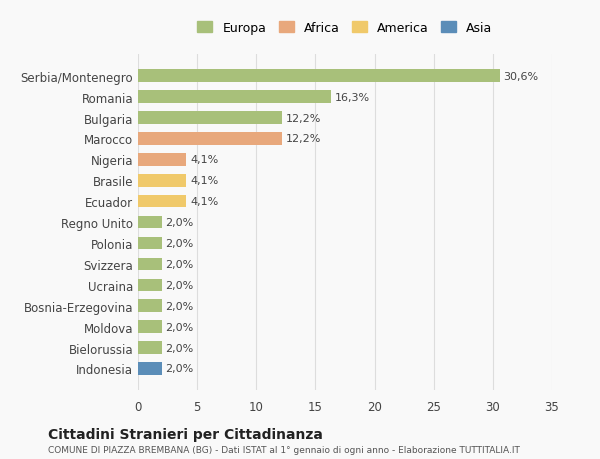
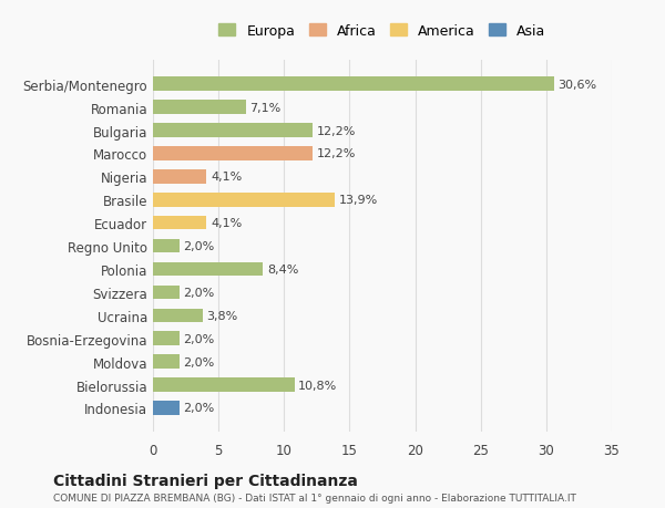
Romania: 16,3% -> 7,1%
Brasile: 4,1% -> 13,9%
Polonia: 2,0% -> 8,4%
Ucraina: 2,0% -> 3,8%
Bielorussia: 2,0% -> 10,8%
